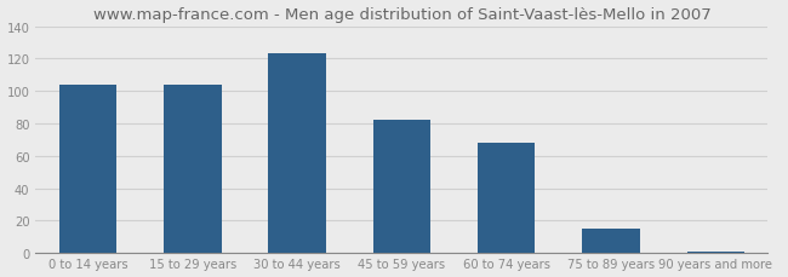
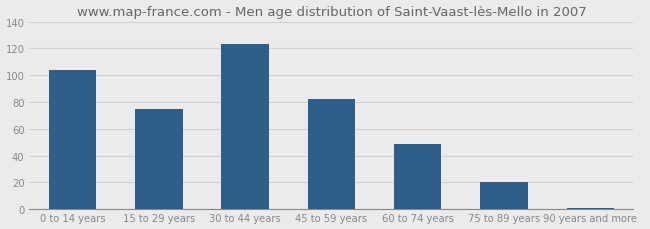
15 to 29 years: 104 -> 75
60 to 74 years: 68 -> 49
75 to 89 years: 15 -> 20
